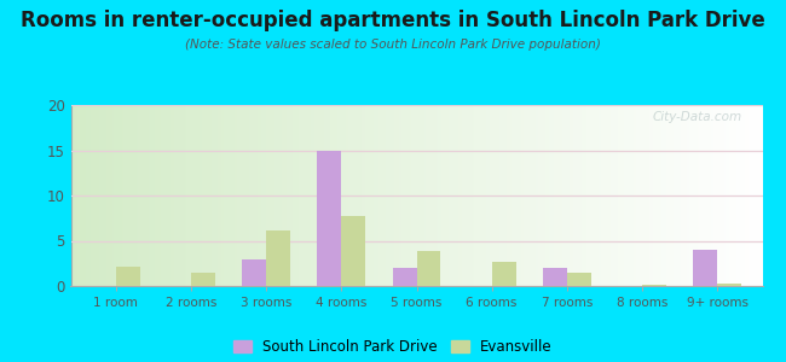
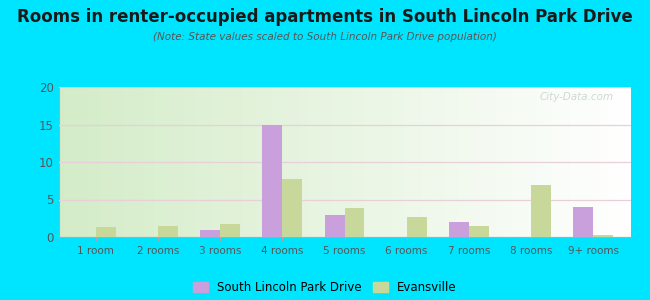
Evansville/1 room: 2.2 -> 1.4
South Lincoln Park Drive/3 rooms: 3 -> 1
Evansville/3 rooms: 6.2 -> 1.8
South Lincoln Park Drive/5 rooms: 2 -> 3
Evansville/8 rooms: 0.2 -> 7.0
